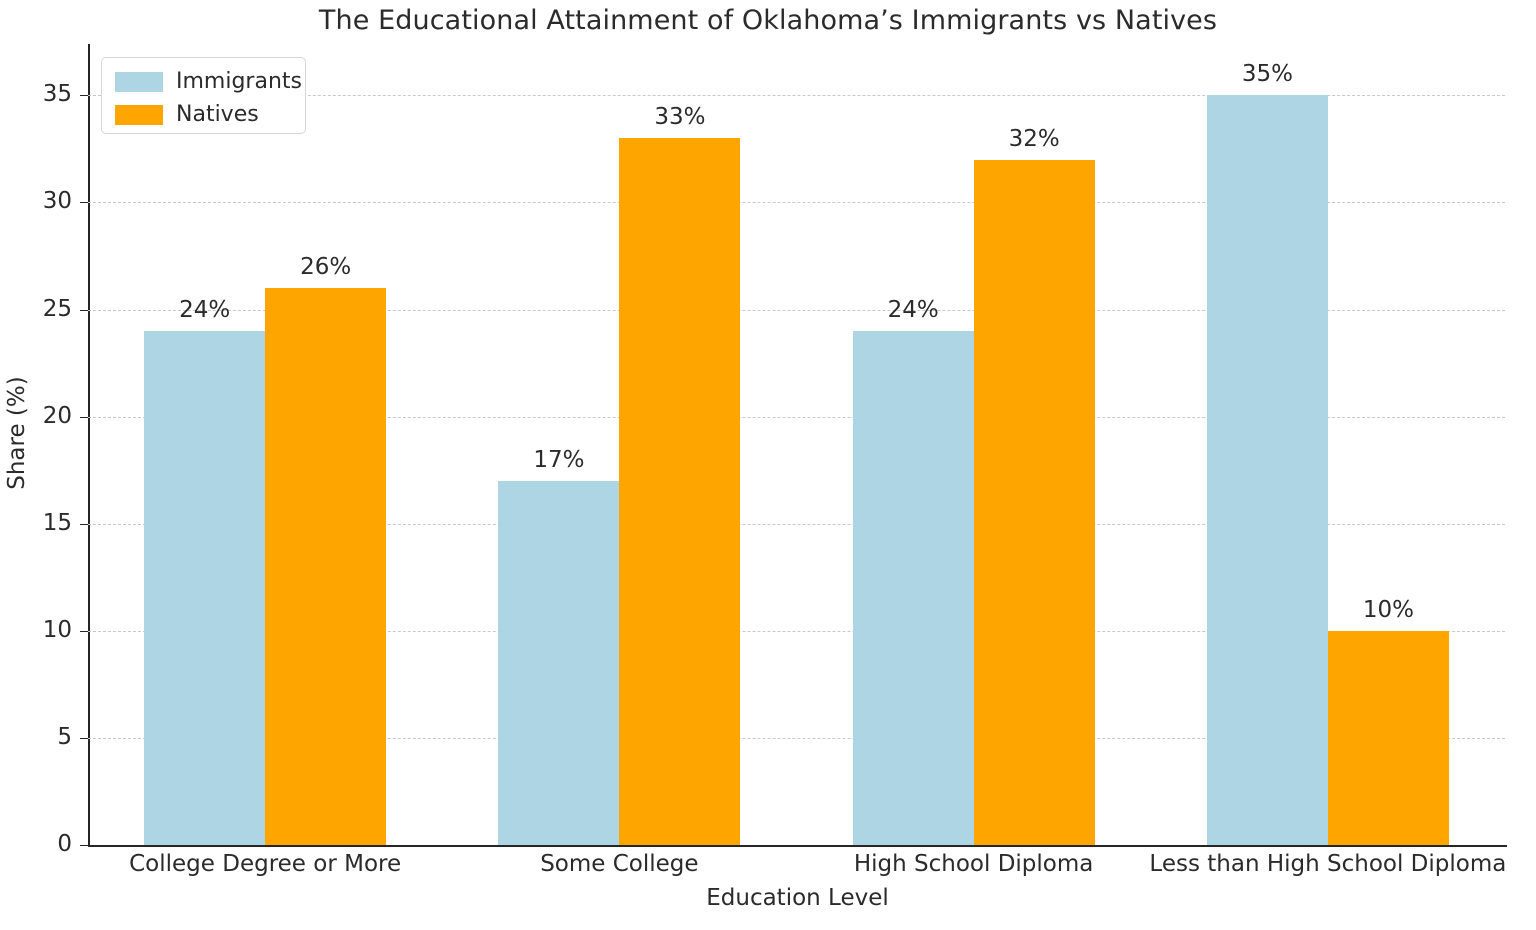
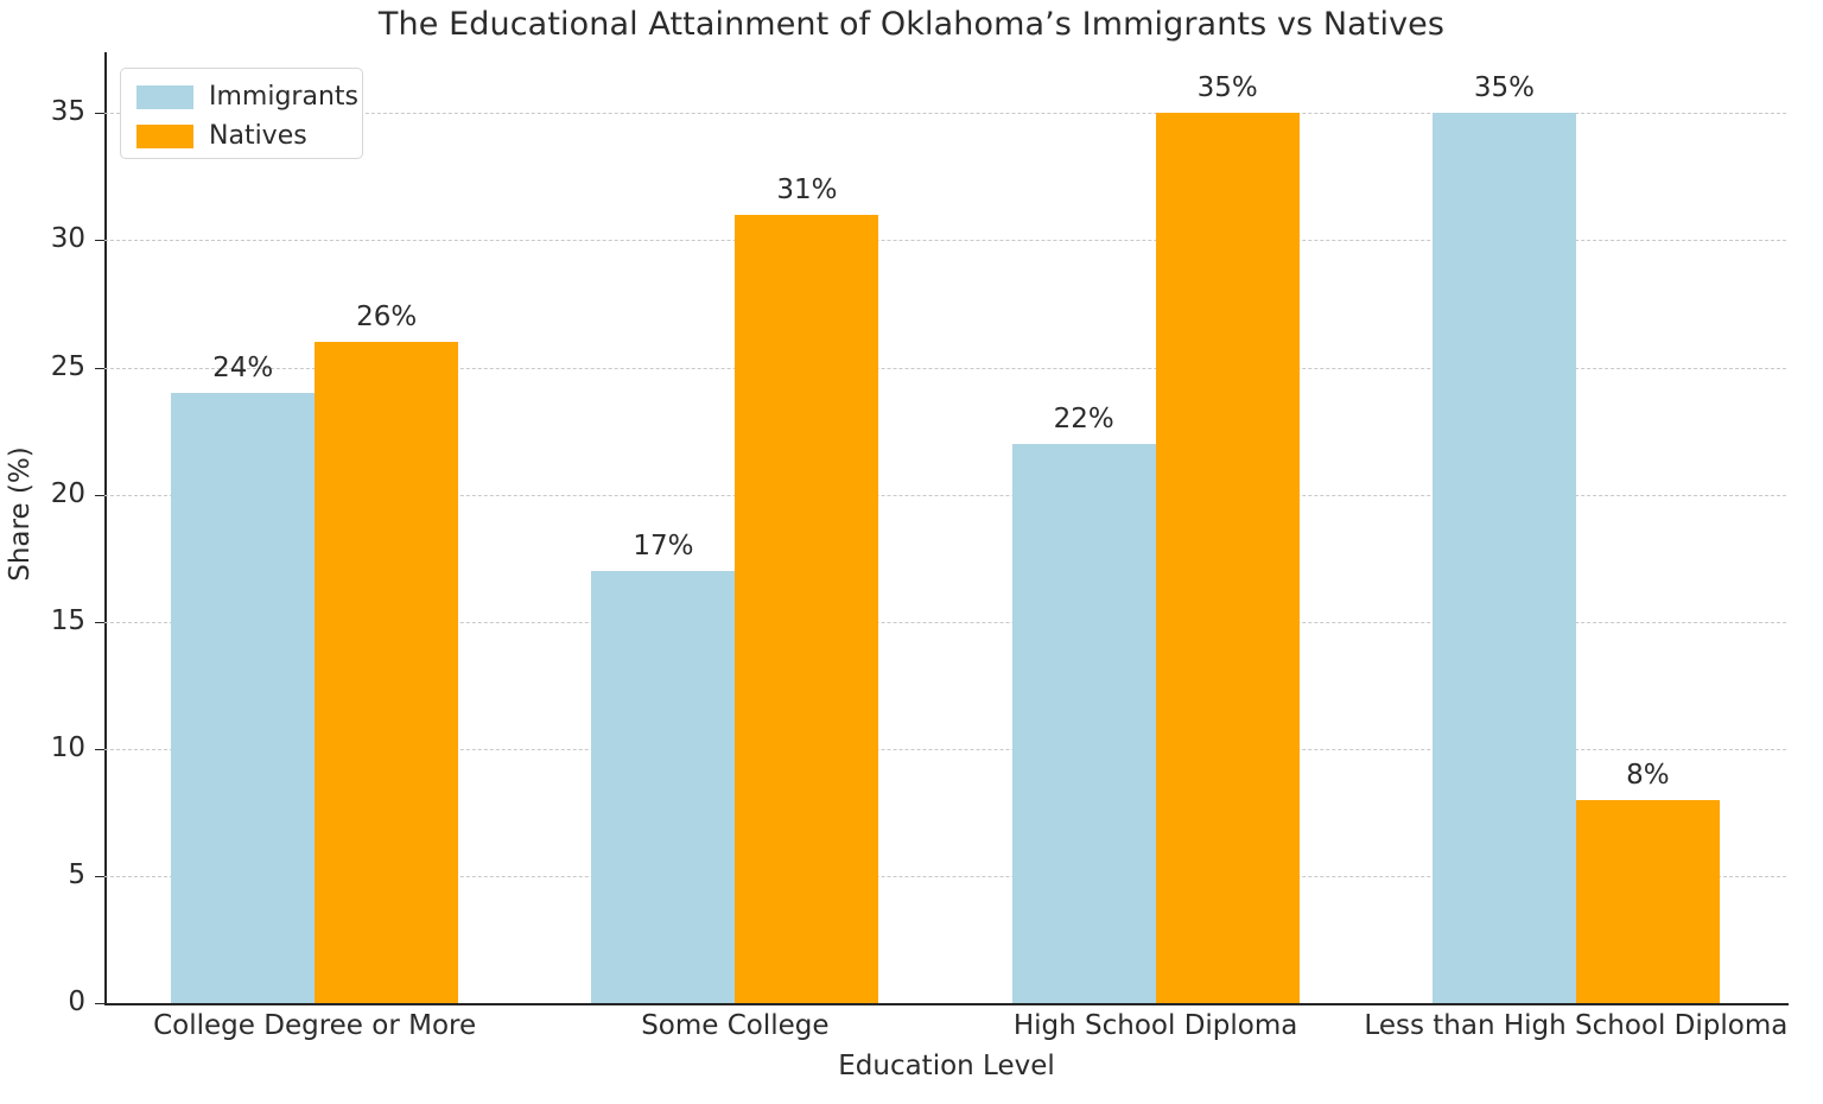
Natives/Some College: 33% -> 31%
Immigrants/High School Diploma: 24% -> 22%
Natives/High School Diploma: 32% -> 35%
Natives/Less than High School Diploma: 10% -> 8%
